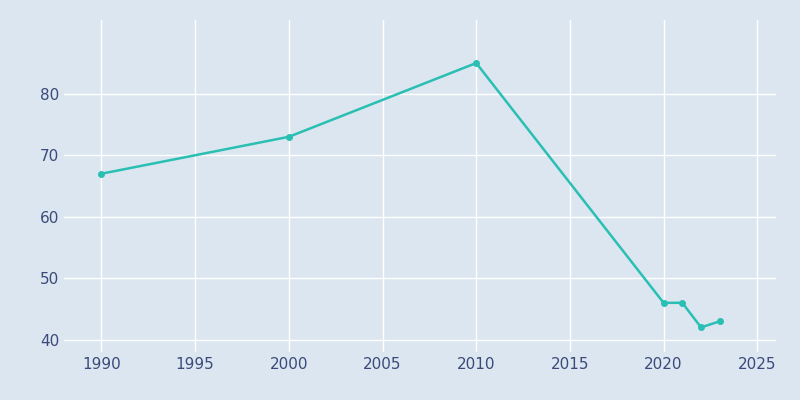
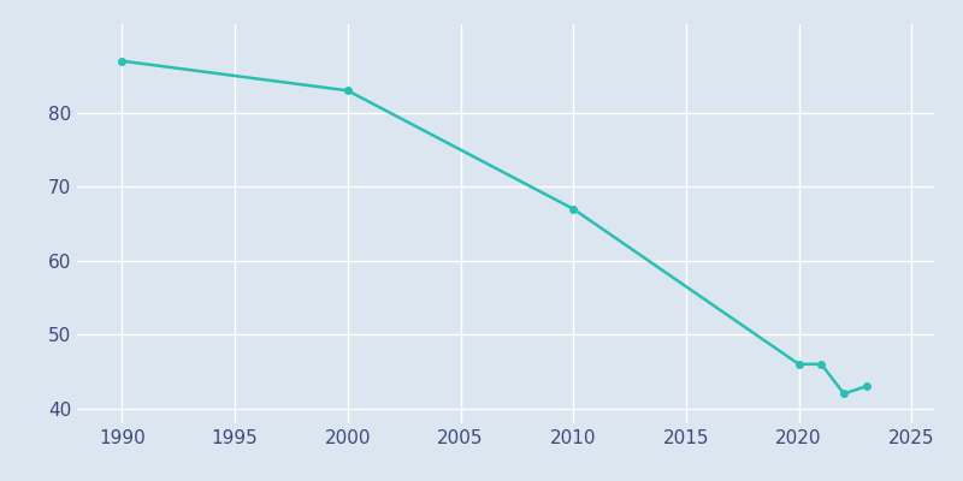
1990: 67 -> 87
2000: 73 -> 83
2010: 85 -> 67
